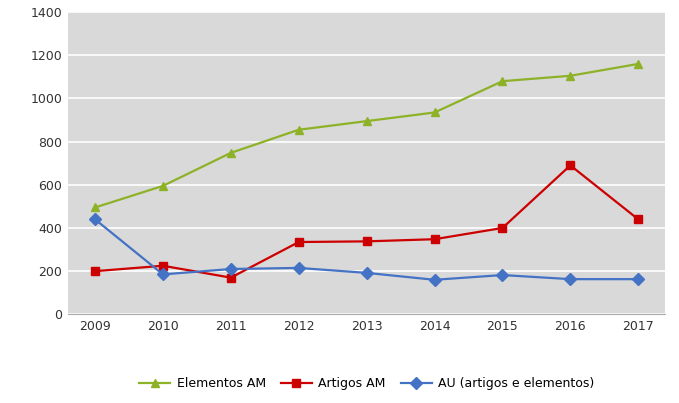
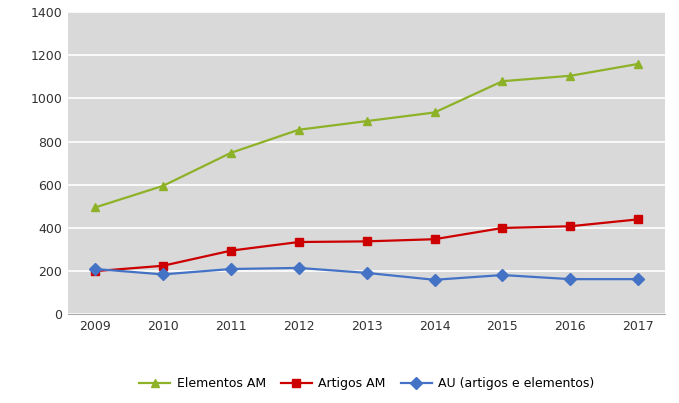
AU (artigos e elementos)/2009: 440 -> 210
Artigos AM/2011: 170 -> 295
Artigos AM/2016: 690 -> 408
